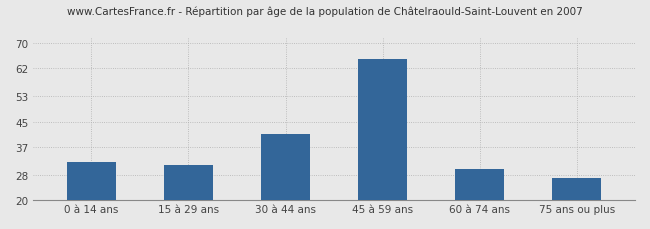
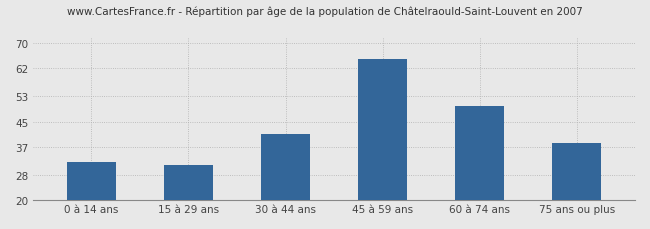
60 à 74 ans: 30 -> 50
75 ans ou plus: 27 -> 38
